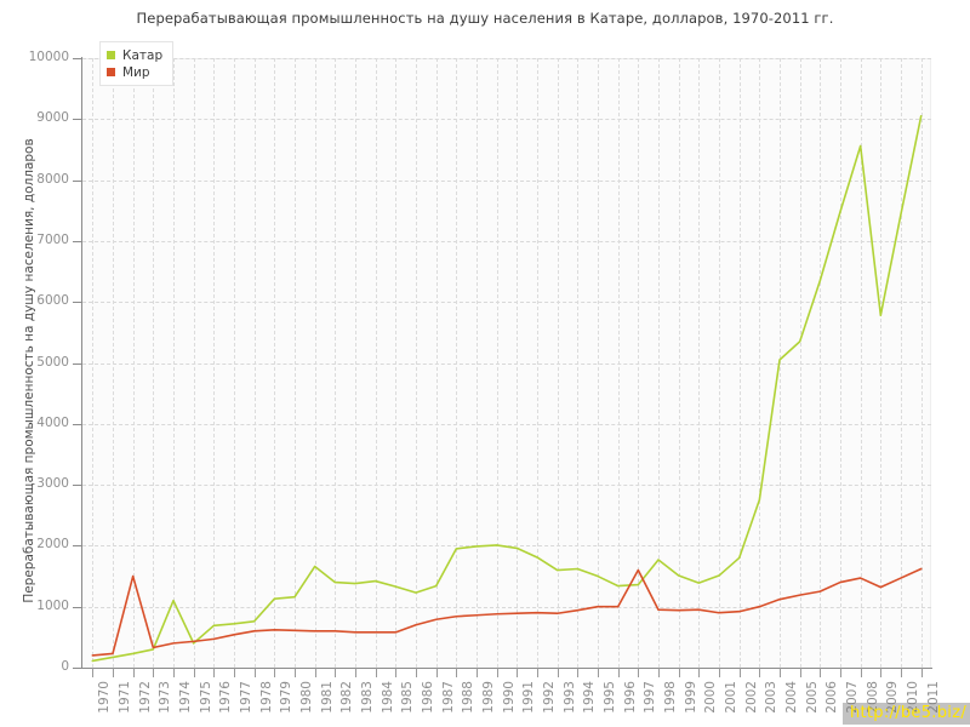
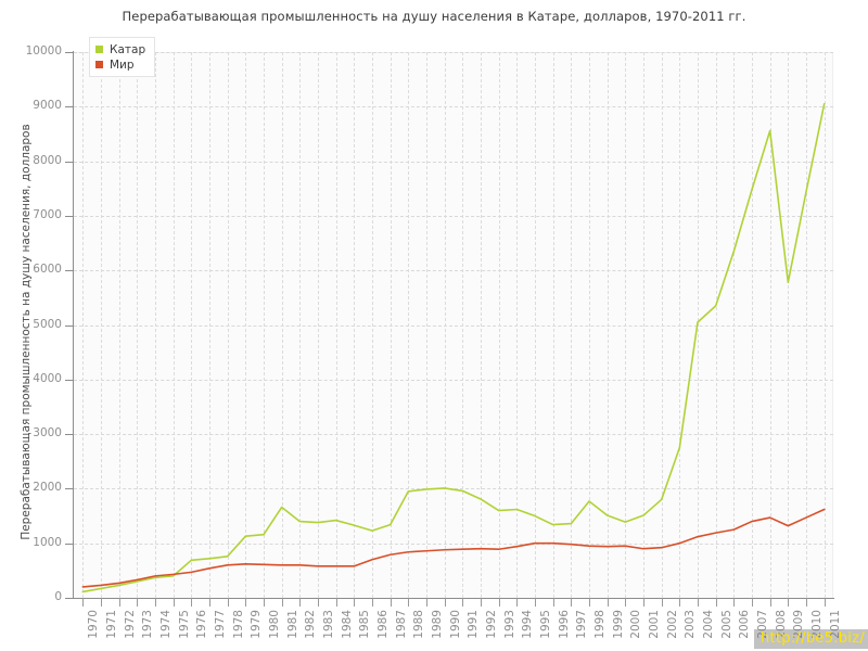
Мир/1972: 1500 -> 300
Катар/1974: 1100 -> 400
Мир/1997: 1600 -> 1000
